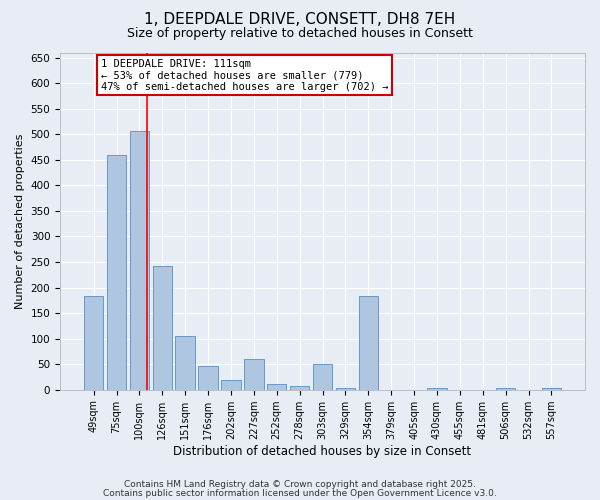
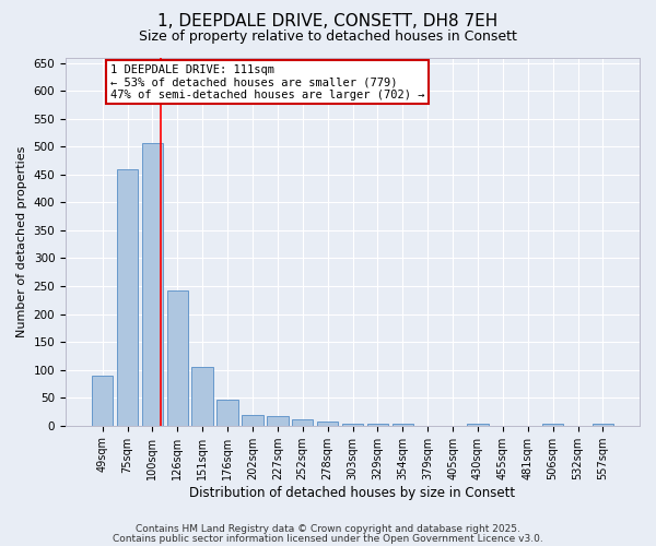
49sqm: 184 -> 90
227sqm: 60 -> 18
303sqm: 50 -> 4
354sqm: 184 -> 4
